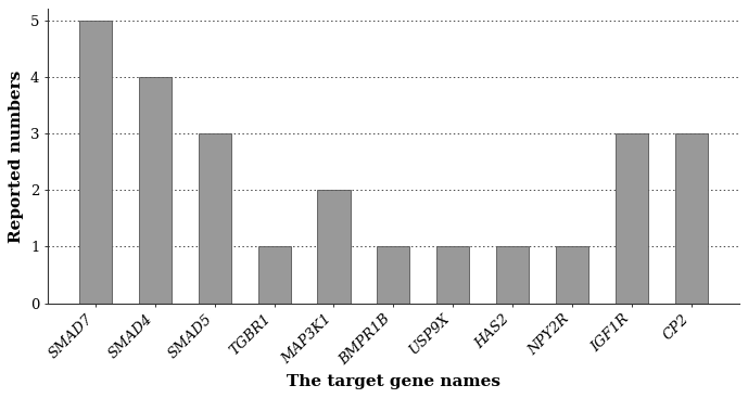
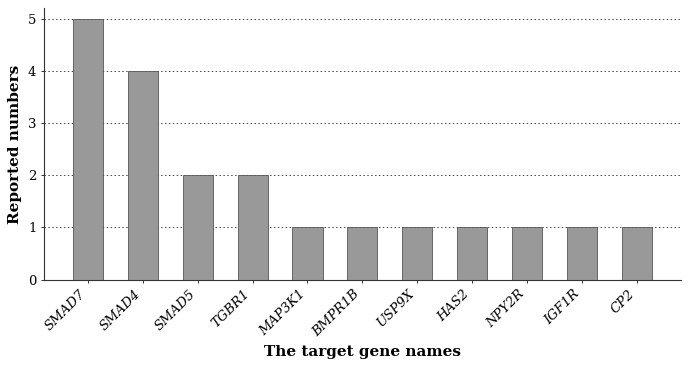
SMAD5: 3 -> 2
TGBR1: 1 -> 2
MAP3K1: 2 -> 1
IGF1R: 3 -> 1
CP2: 3 -> 1
